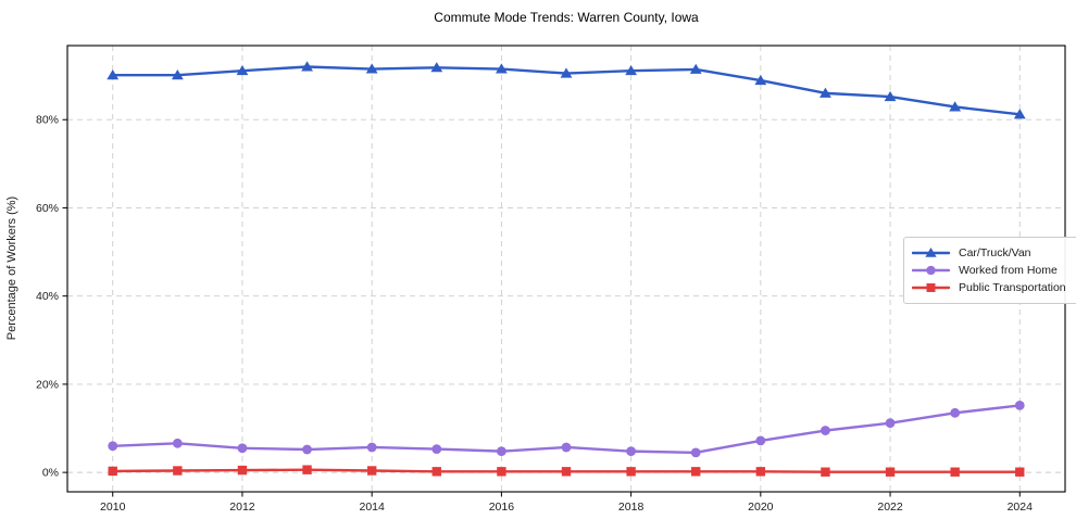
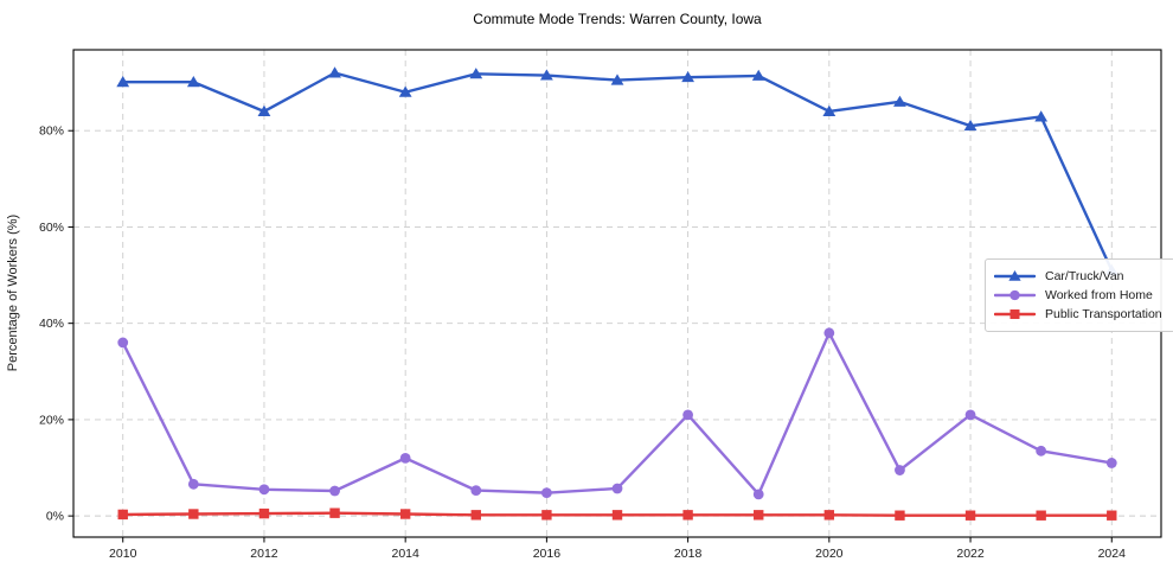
Worked from Home/2010: 6% -> 36%
Car/Truck/Van/2012: 91% -> 84%
Car/Truck/Van/2014: 92% -> 88%
Worked from Home/2014: 6% -> 12%
Worked from Home/2018: 5% -> 21%
Car/Truck/Van/2020: 89% -> 84%
Worked from Home/2020: 7% -> 38%
Car/Truck/Van/2022: 85% -> 81%
Worked from Home/2022: 11% -> 21%
Car/Truck/Van/2024: 81% -> 51%
Worked from Home/2024: 15% -> 11%
